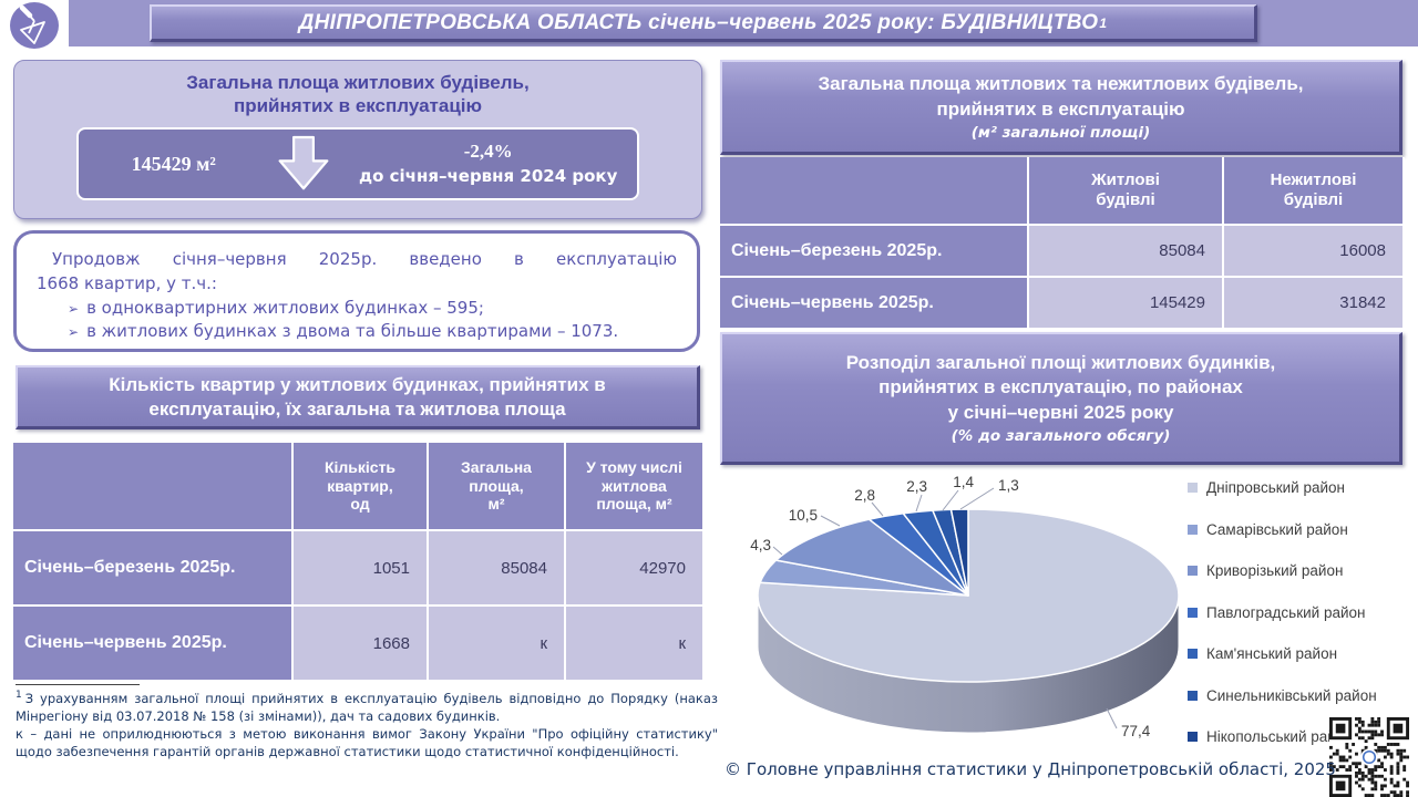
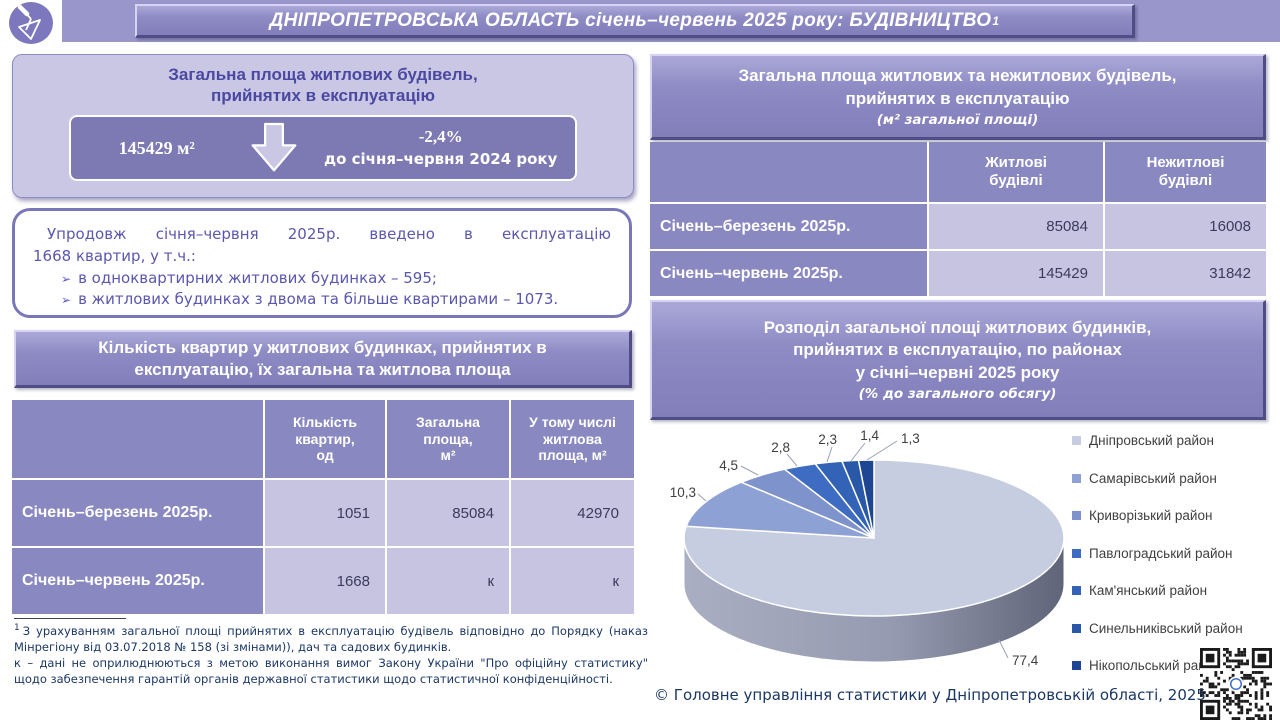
Самарівський район: 4,3 -> 10,3
Криворізький район: 10,5 -> 4,5
